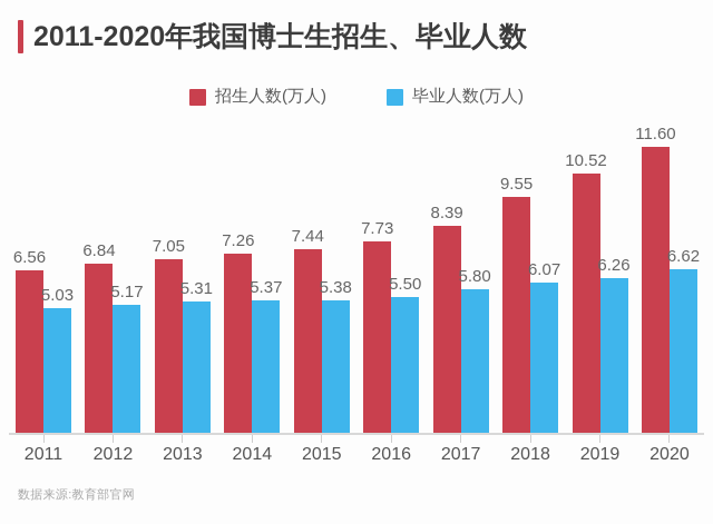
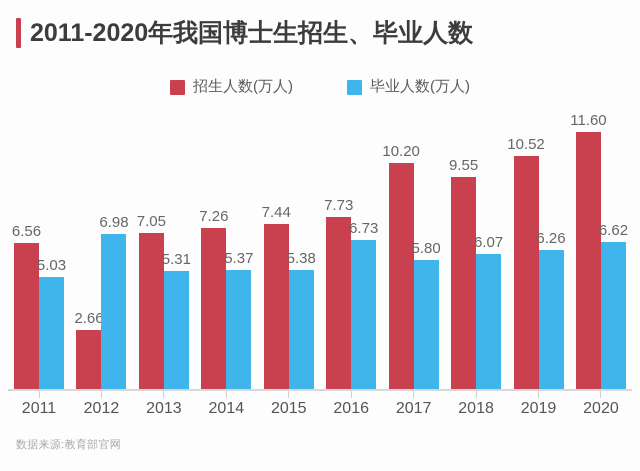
招生人数(万人)/2012: 6.84 -> 2.66
毕业人数(万人)/2012: 5.17 -> 6.98
毕业人数(万人)/2016: 5.50 -> 6.73
招生人数(万人)/2017: 8.39 -> 10.20
